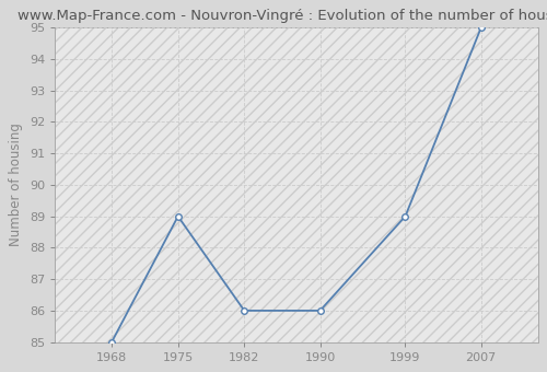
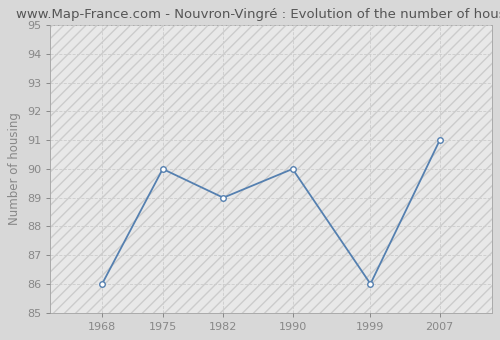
1968: 85 -> 86
1975: 89 -> 90
1982: 86 -> 89
1990: 86 -> 90
1999: 89 -> 86
2007: 95 -> 91
